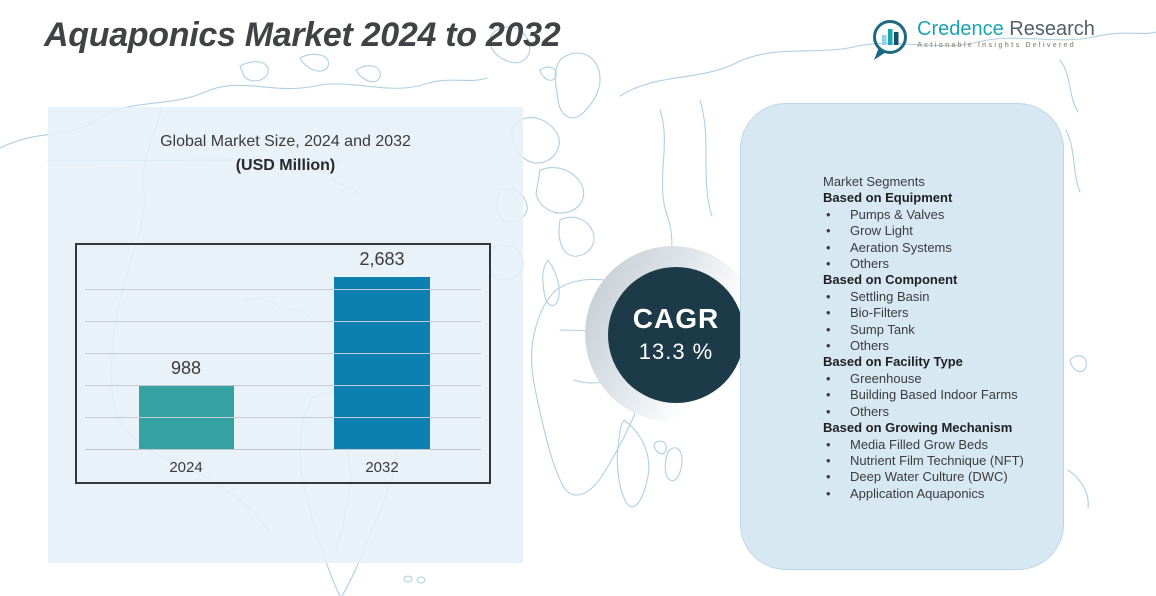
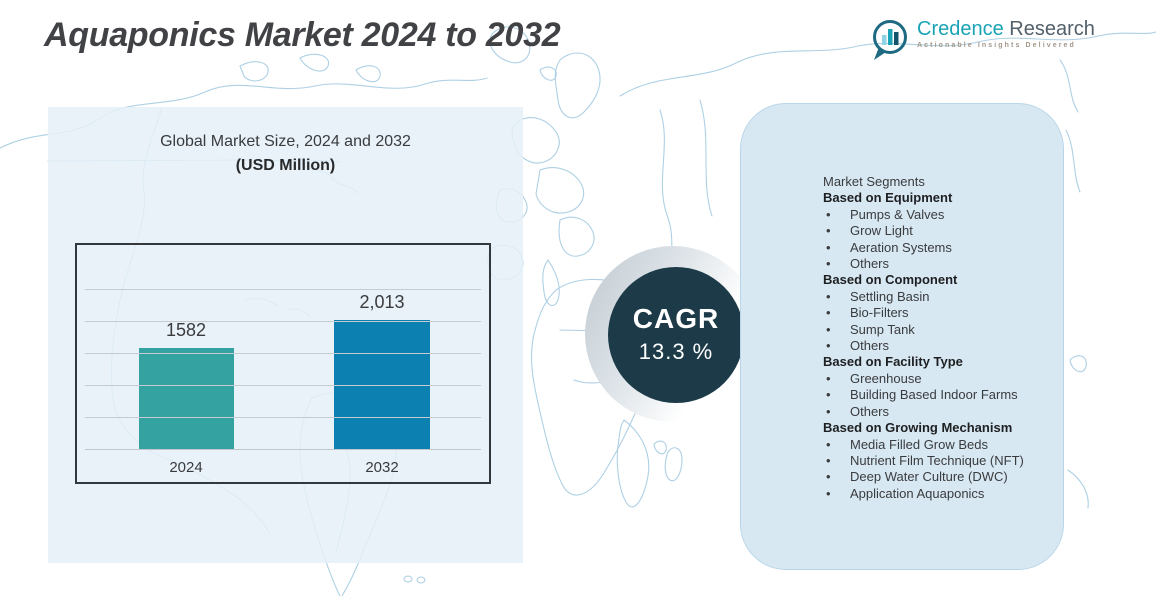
2024: 988 -> 1582
2032: 2,683 -> 2,013
